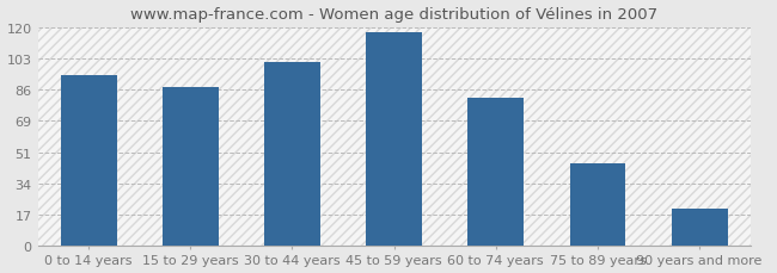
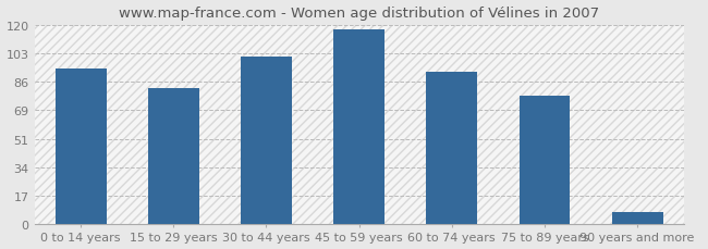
15 to 29 years: 87 -> 82
60 to 74 years: 81 -> 92
75 to 89 years: 45 -> 77
90 years and more: 20 -> 7
